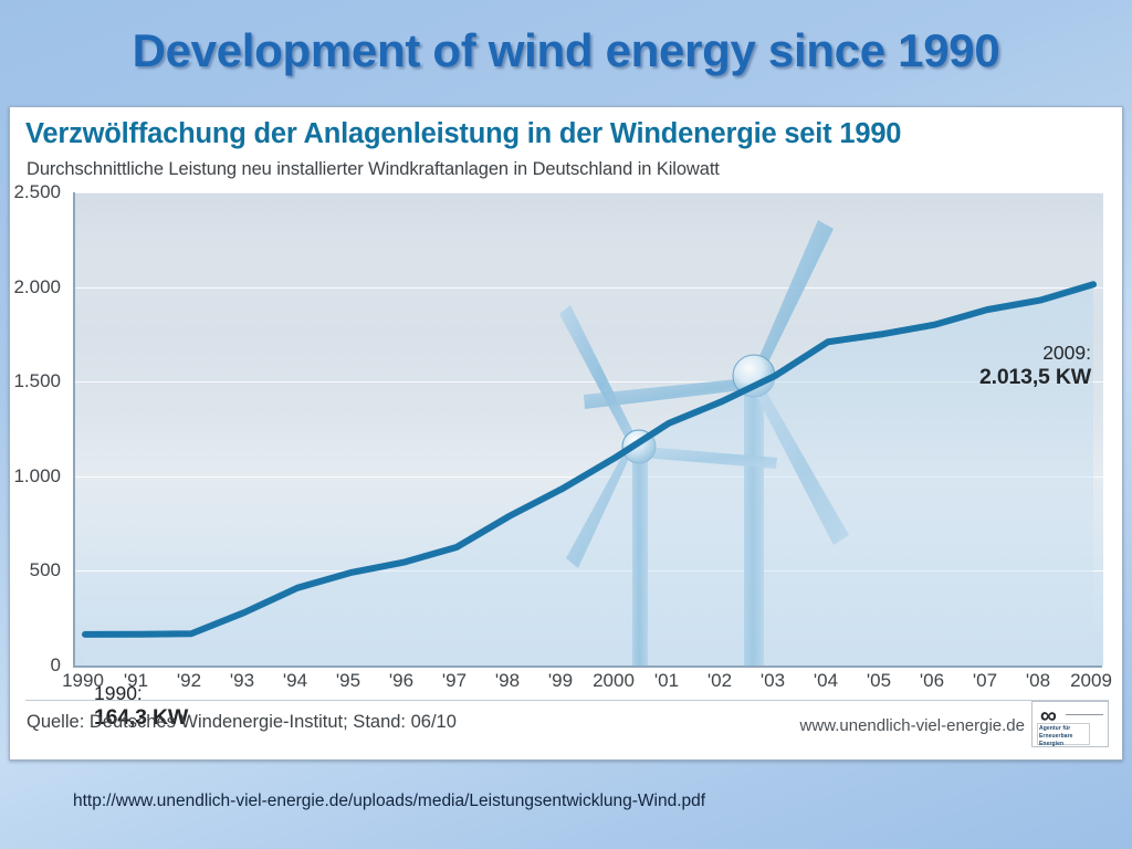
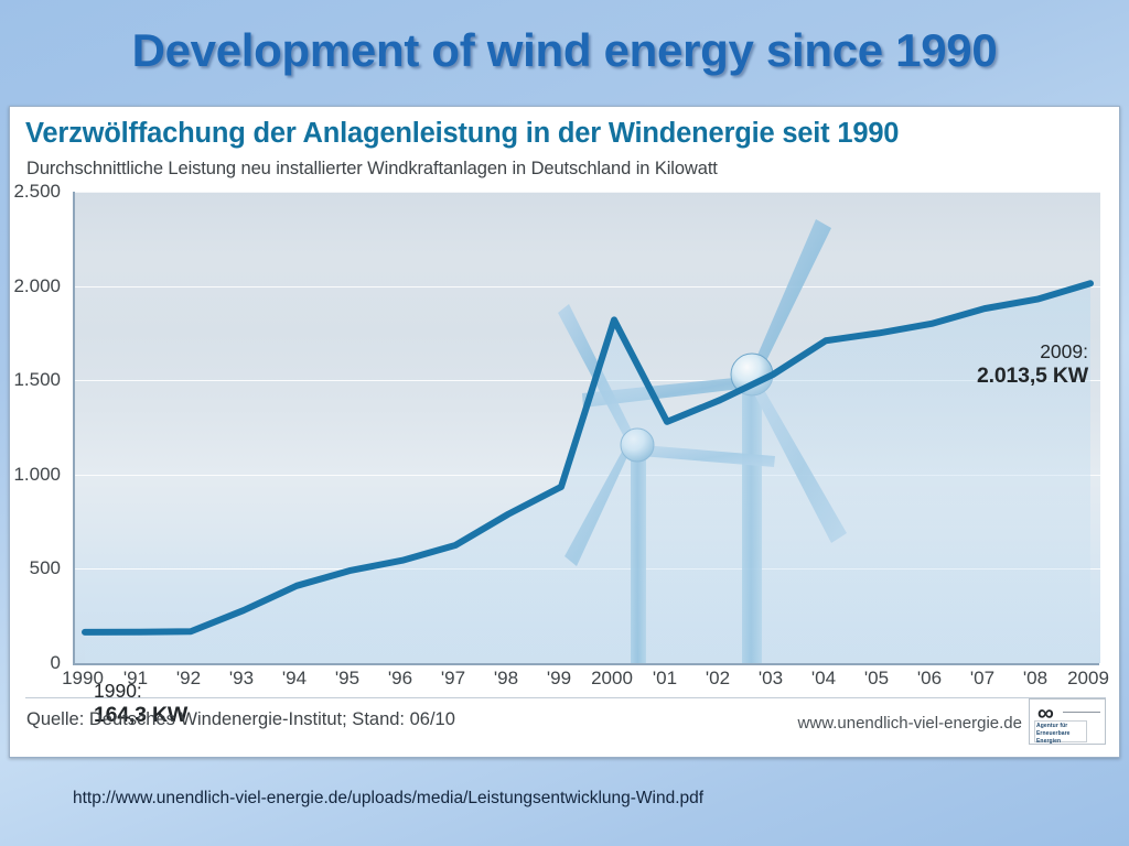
2000: 1100 -> 1820
